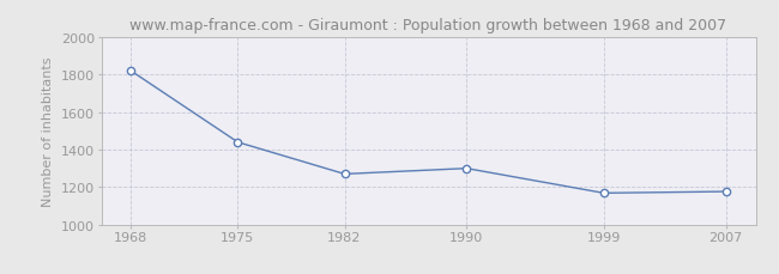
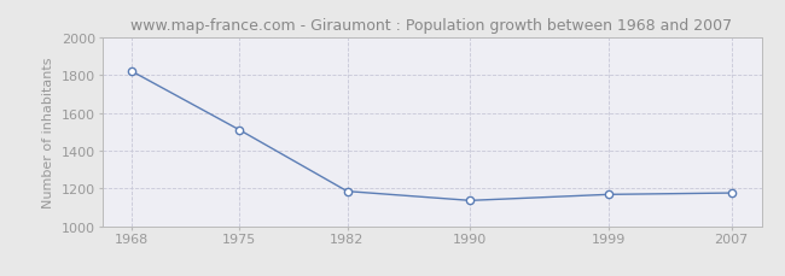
1975: 1440 -> 1510
1982: 1270 -> 1180
1990: 1300 -> 1140
